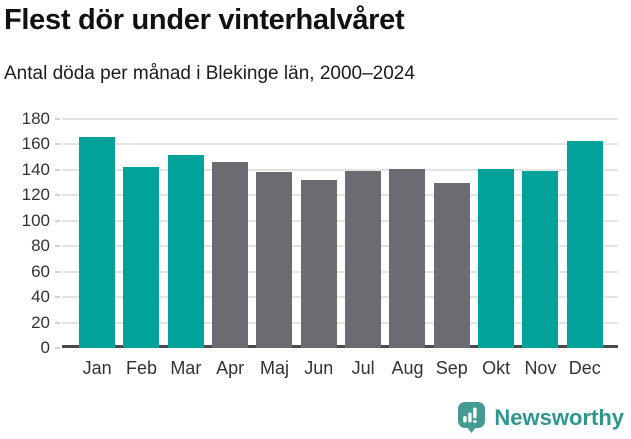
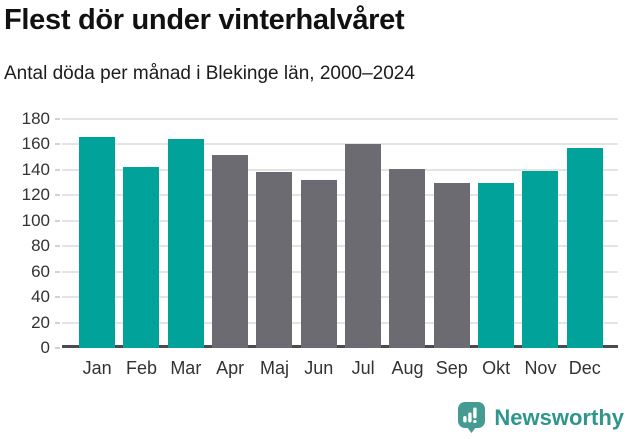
Mar: 152 -> 164
Apr: 146 -> 152
Jul: 139 -> 160
Okt: 141 -> 130
Dec: 163 -> 157
